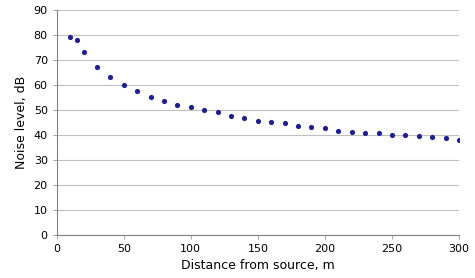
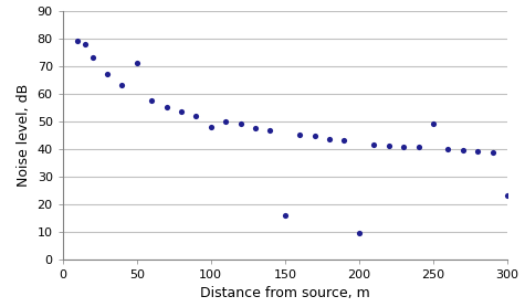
50: 60.0 -> 71.0
100: 51.0 -> 48.0
150: 45.5 -> 16.0
200: 42.5 -> 9.5
250: 40.0 -> 49.0
300: 38.0 -> 23.0
